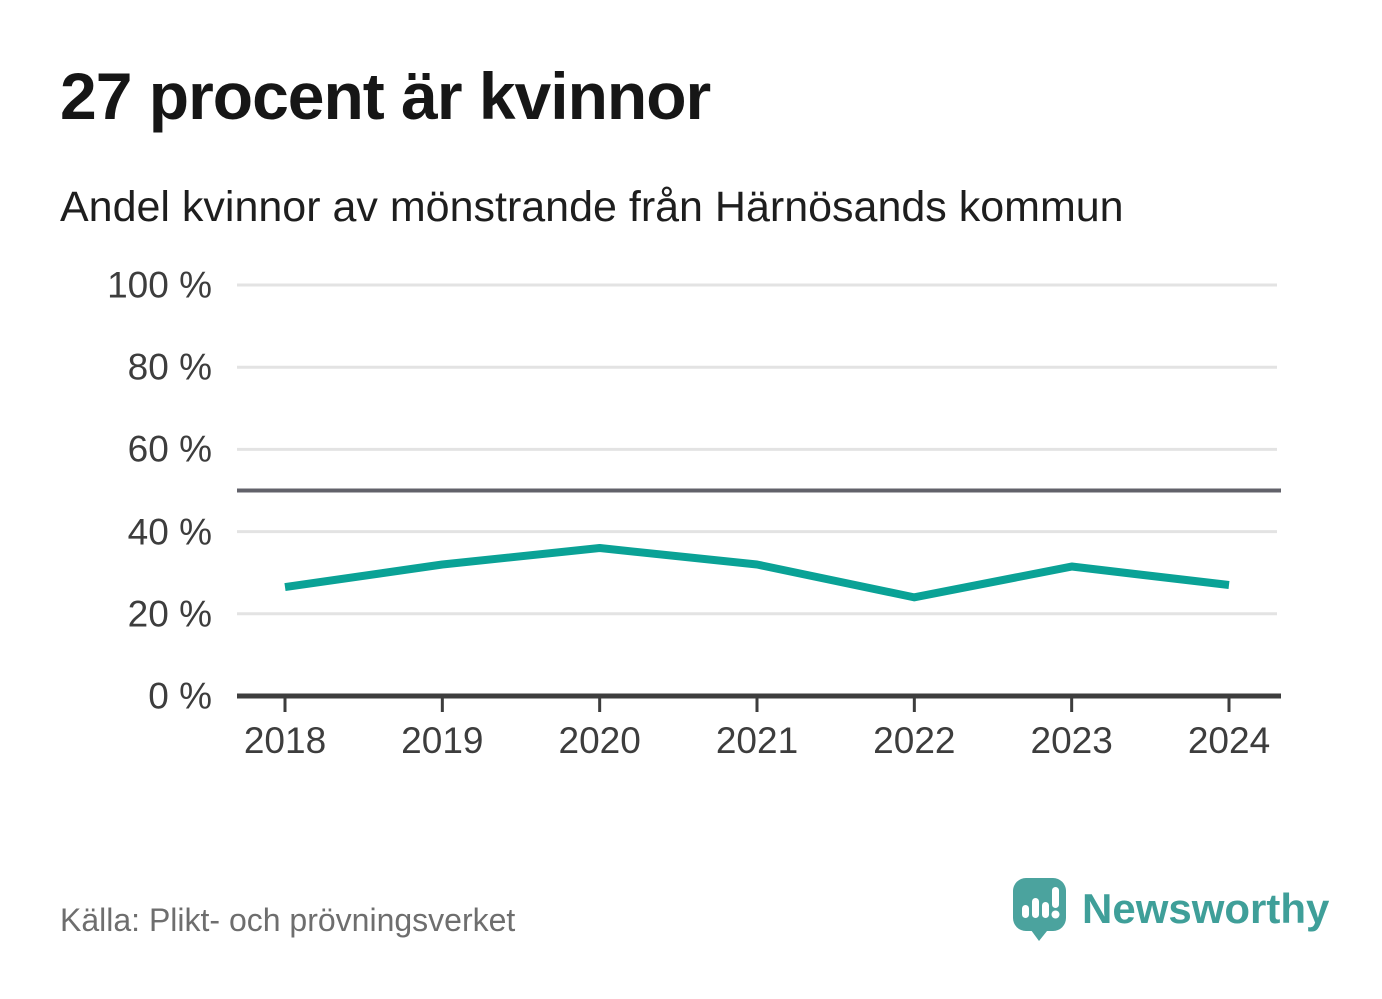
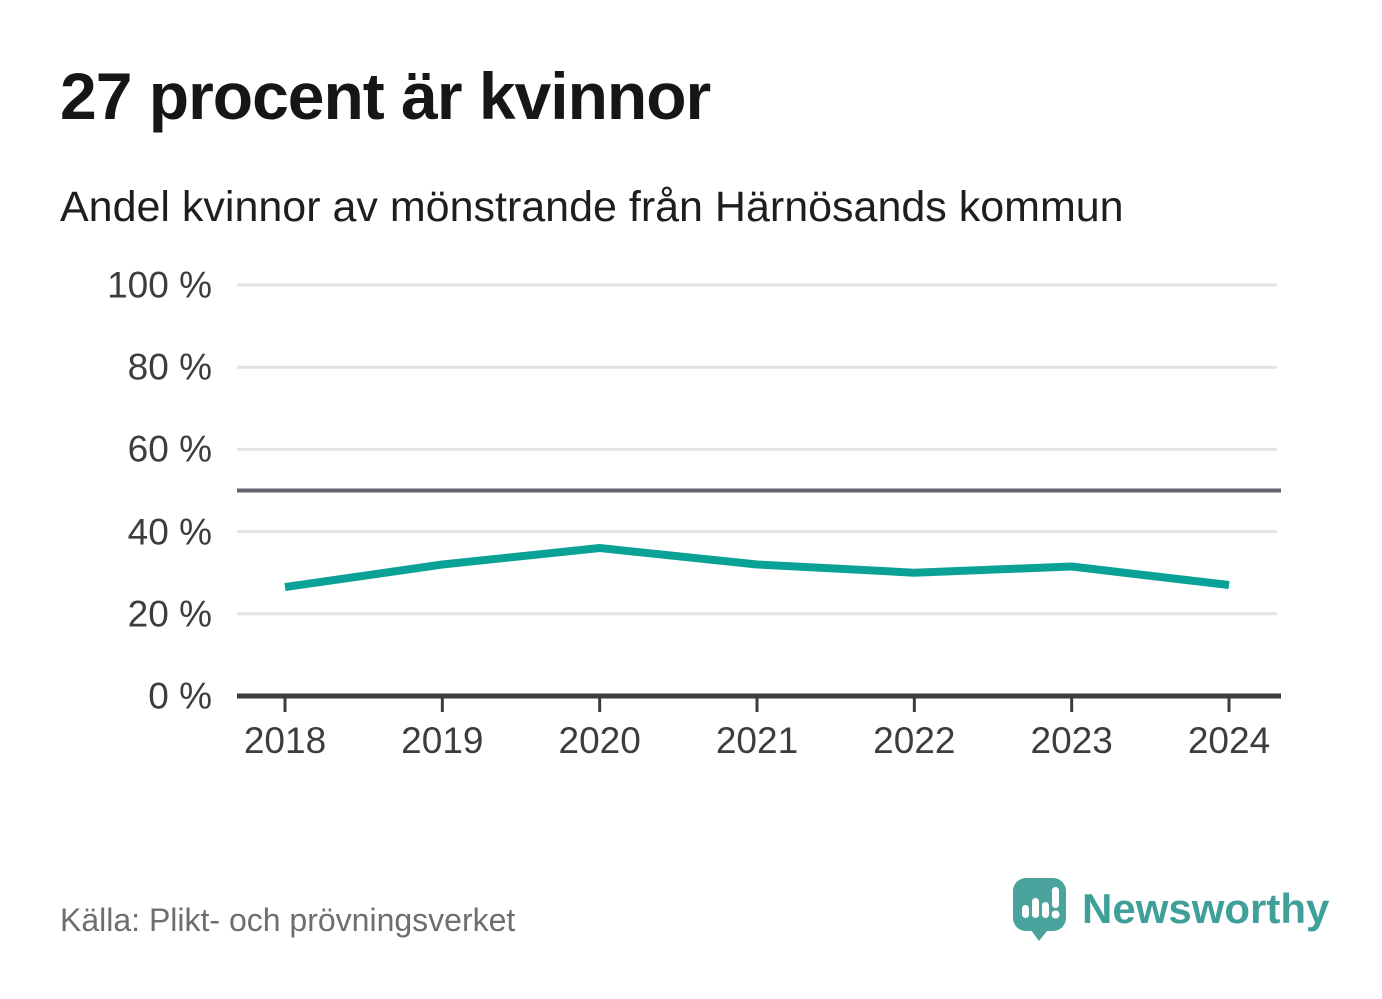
2022: 24% -> 30%
